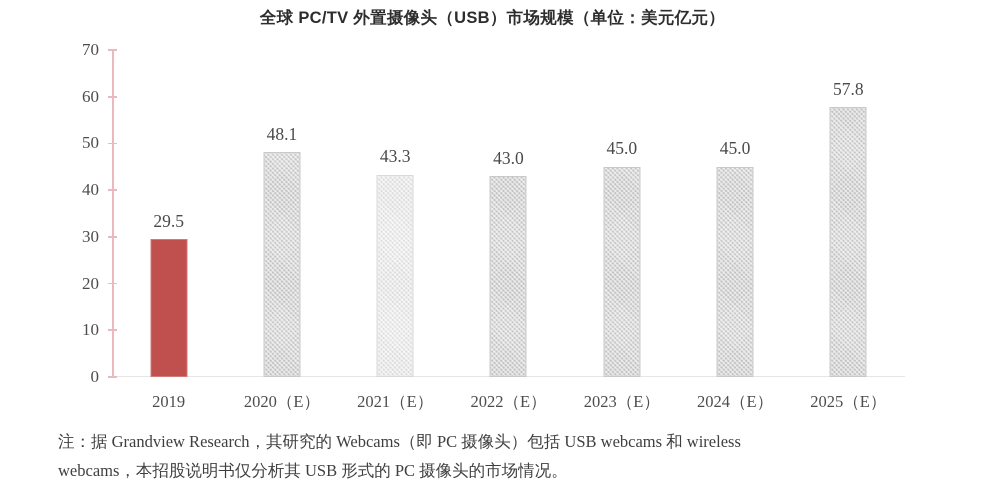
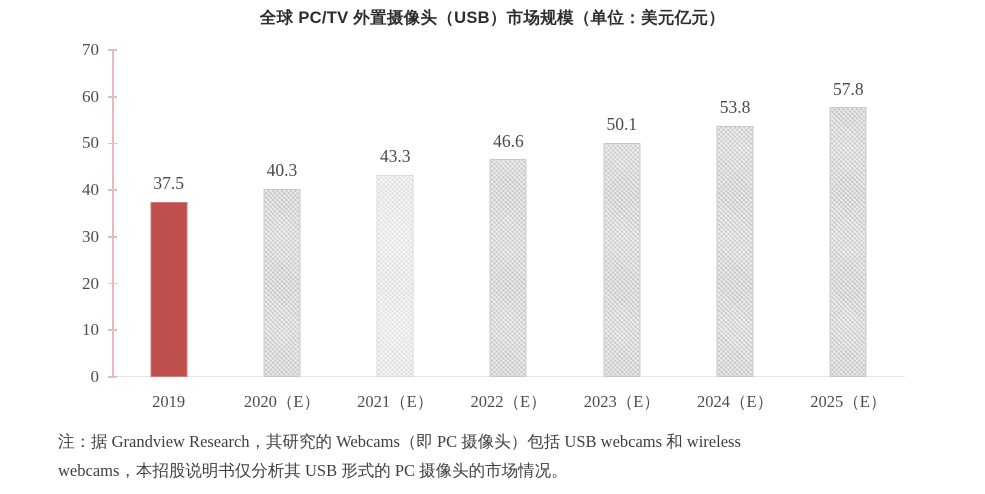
2019: 29.5 -> 37.5
2020（E）: 48.1 -> 40.3
2022（E）: 43.0 -> 46.6
2023（E）: 45.0 -> 50.1
2024（E）: 45.0 -> 53.8
